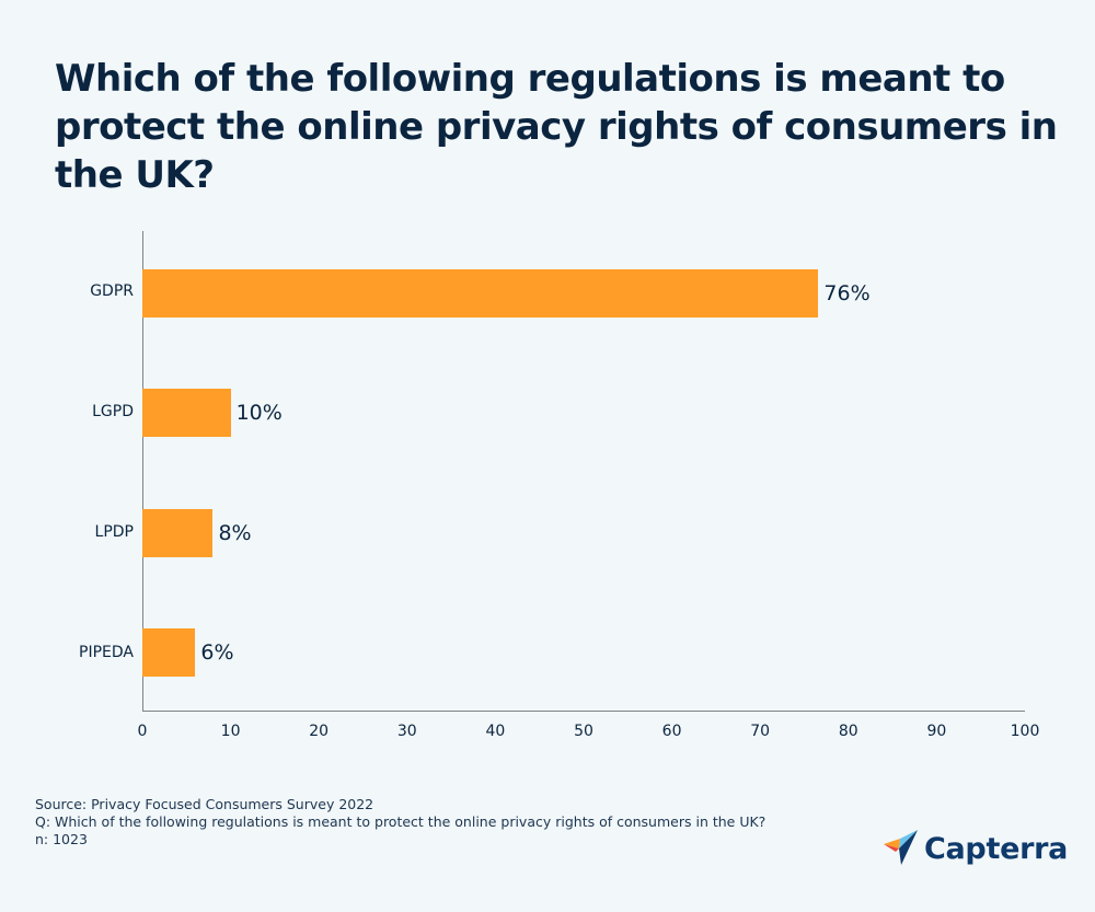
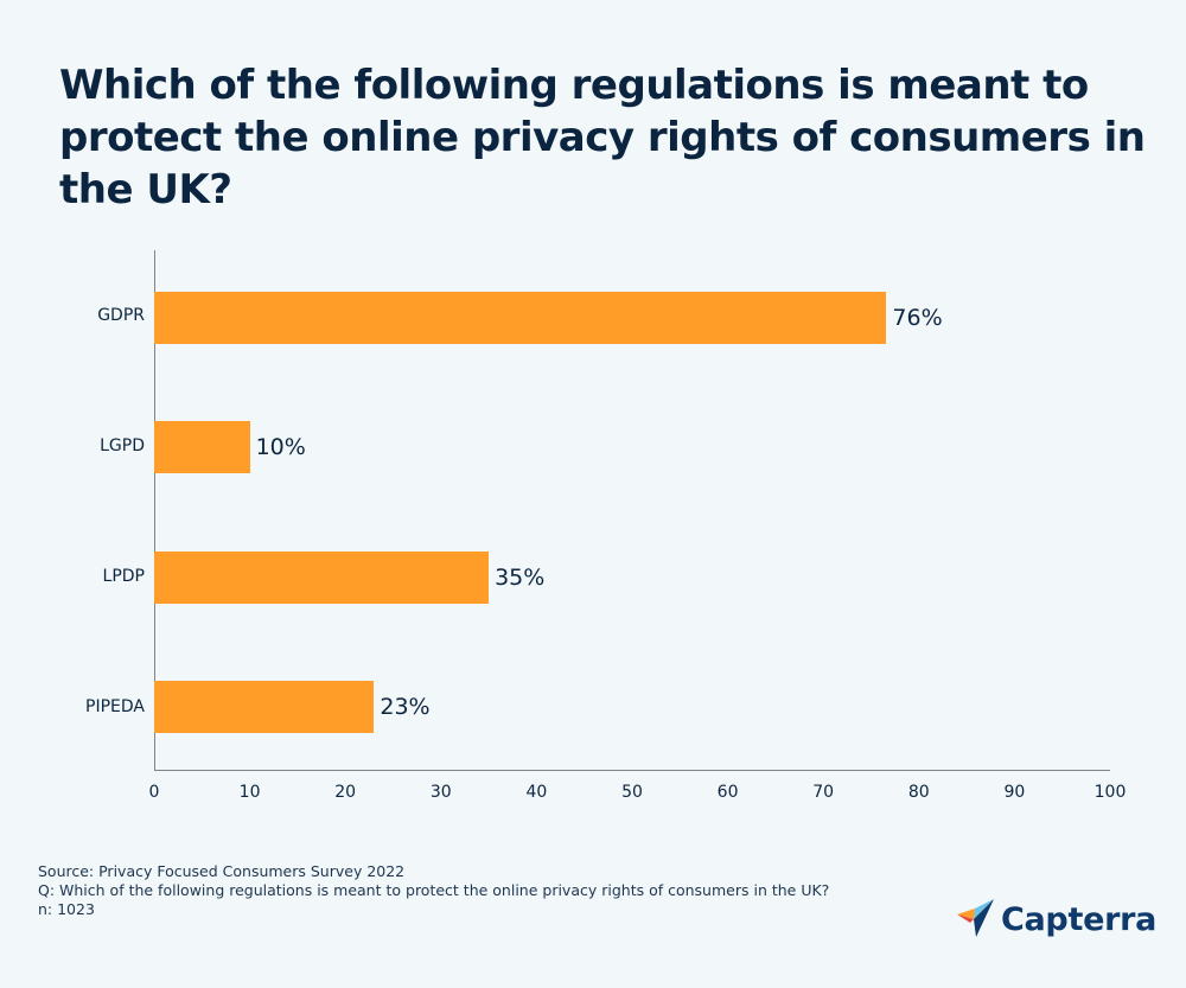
LPDP: 8% -> 35%
PIPEDA: 6% -> 23%
